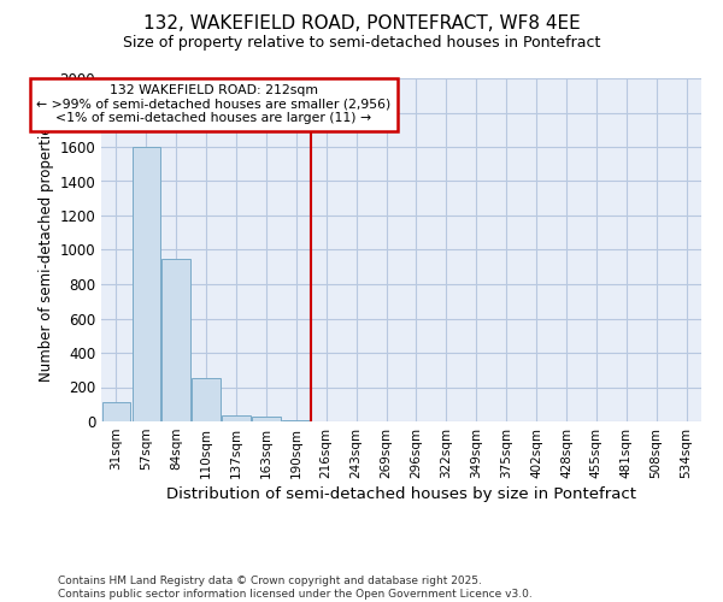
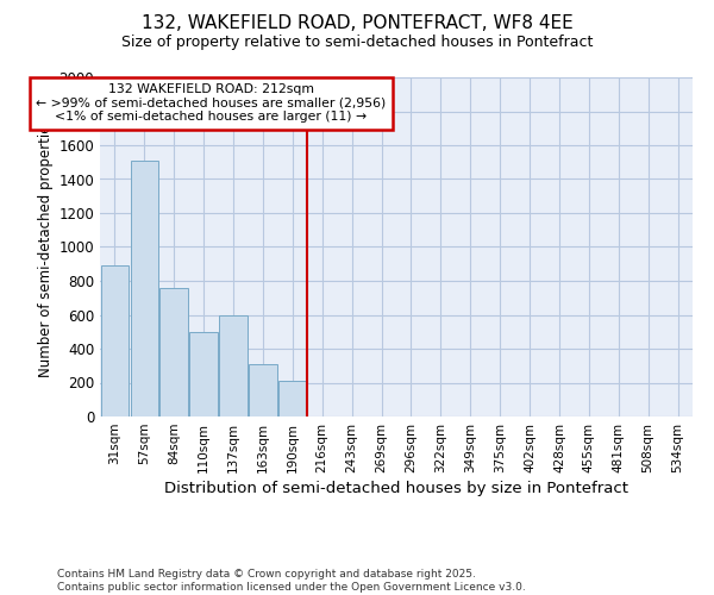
31sqm: 110 -> 890
57sqm: 1600 -> 1510
84sqm: 950 -> 760
110sqm: 260 -> 500
137sqm: 40 -> 600
163sqm: 30 -> 310
190sqm: 10 -> 210
